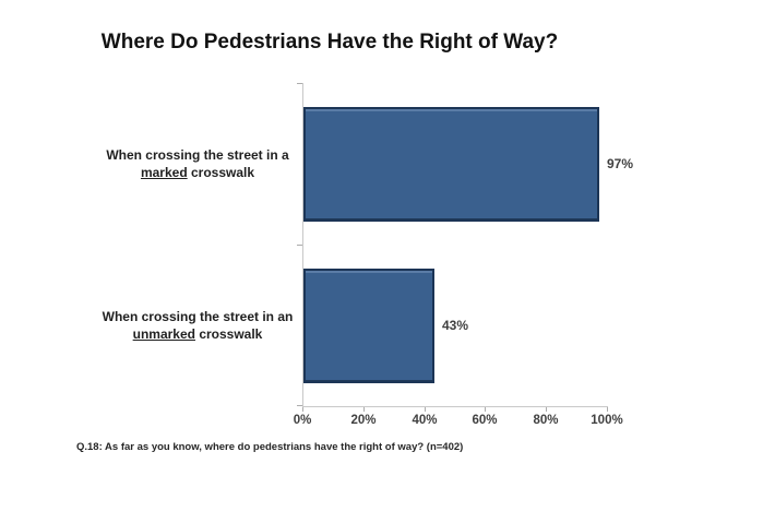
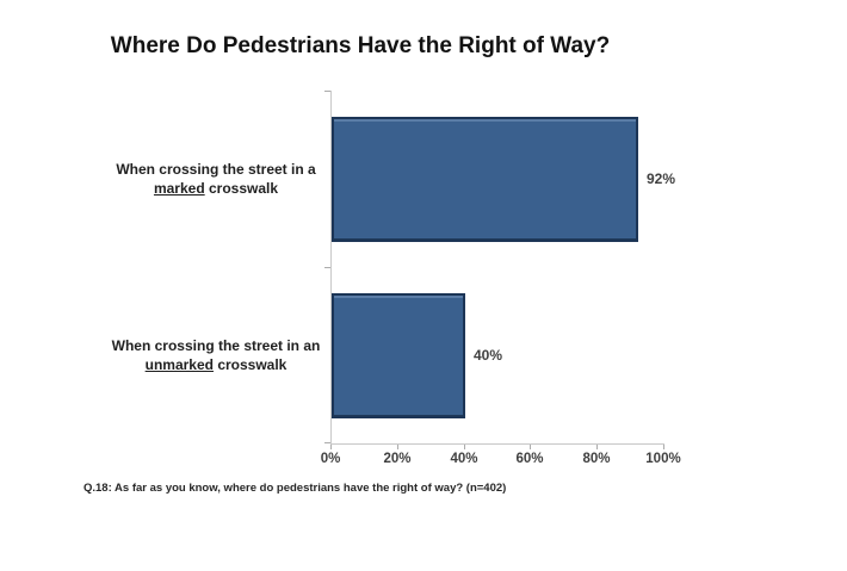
When crossing the street in a marked crosswalk: 97% -> 92%
When crossing the street in an unmarked crosswalk: 43% -> 40%
